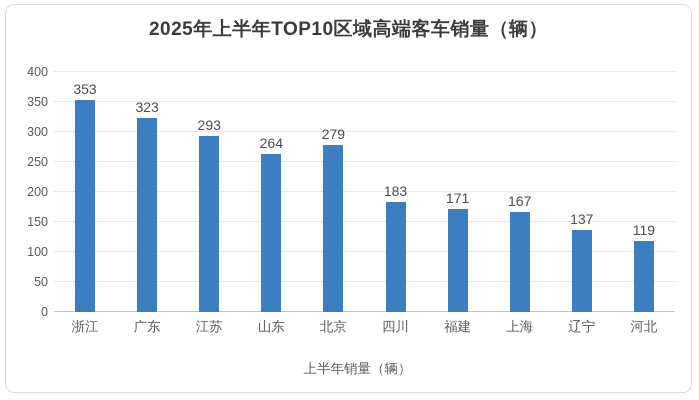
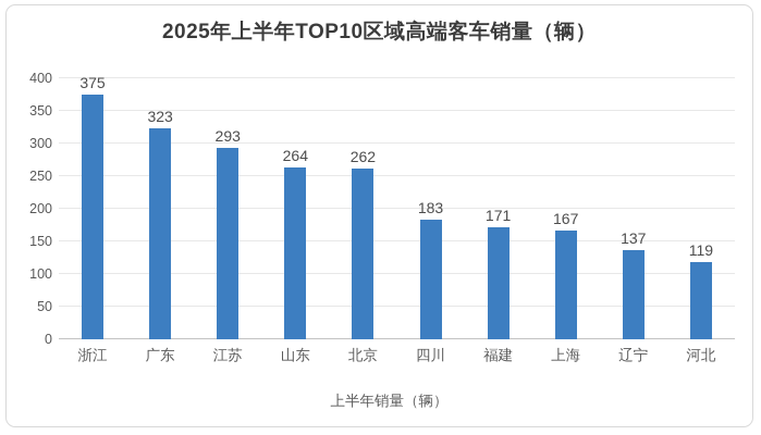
浙江: 353 -> 375
北京: 279 -> 262
